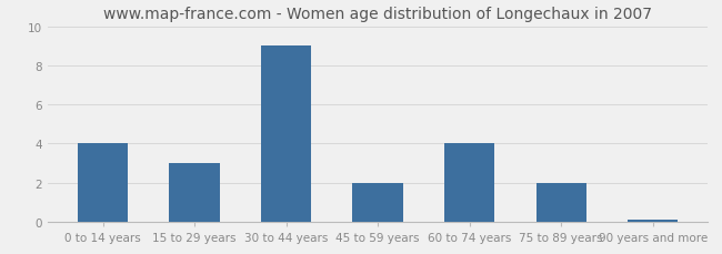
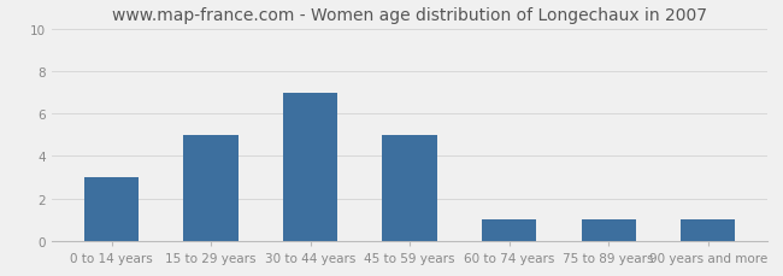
0 to 14 years: 4.0 -> 3.0
15 to 29 years: 3.0 -> 5.0
30 to 44 years: 9.0 -> 7.0
45 to 59 years: 2.0 -> 5.0
60 to 74 years: 4.0 -> 1.0
75 to 89 years: 2.0 -> 1.0
90 years and more: 0.1 -> 1.0
